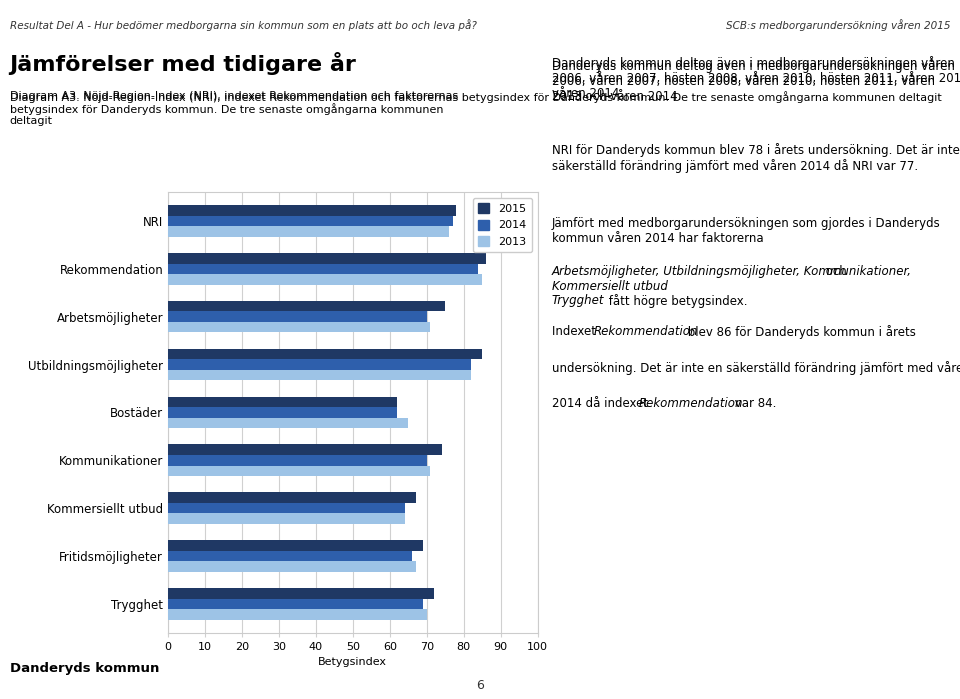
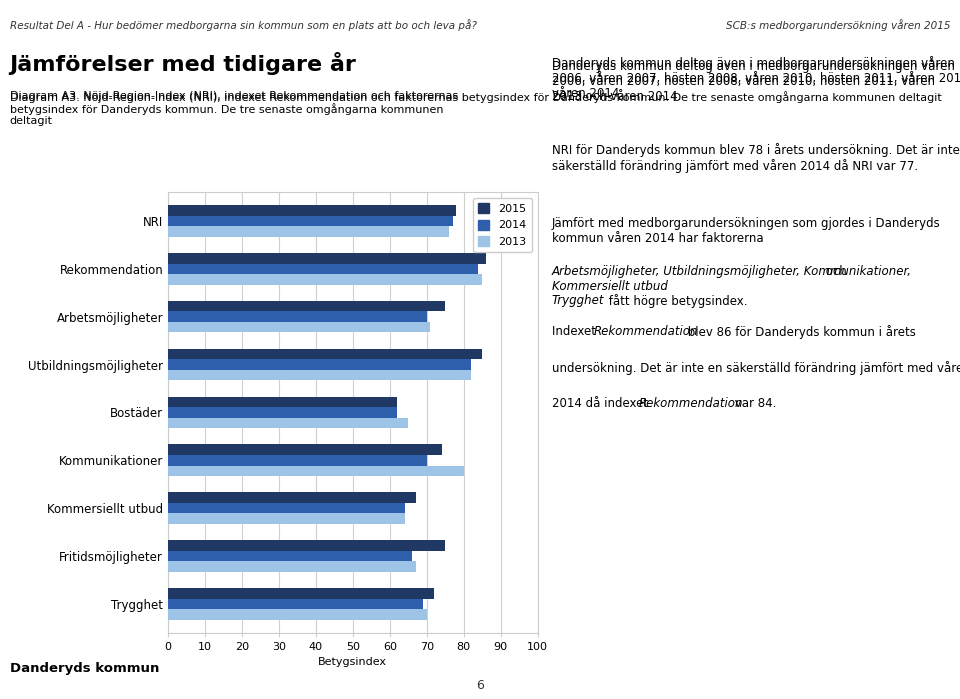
2013/Kommunikationer: 71 -> 80
2015/Fritidsmöjligheter: 69 -> 75
